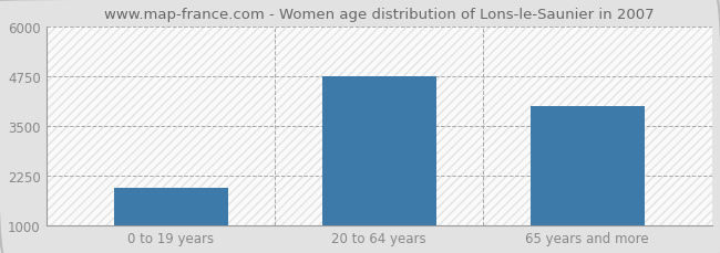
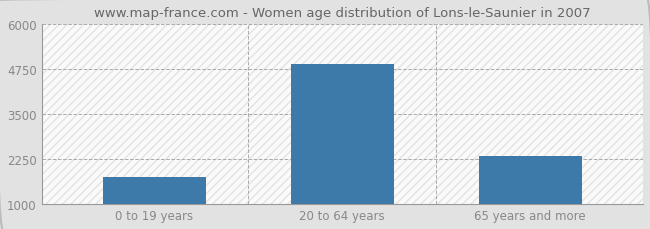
0 to 19 years: 1950 -> 1750
20 to 64 years: 4750 -> 4900
65 years and more: 4000 -> 2350
